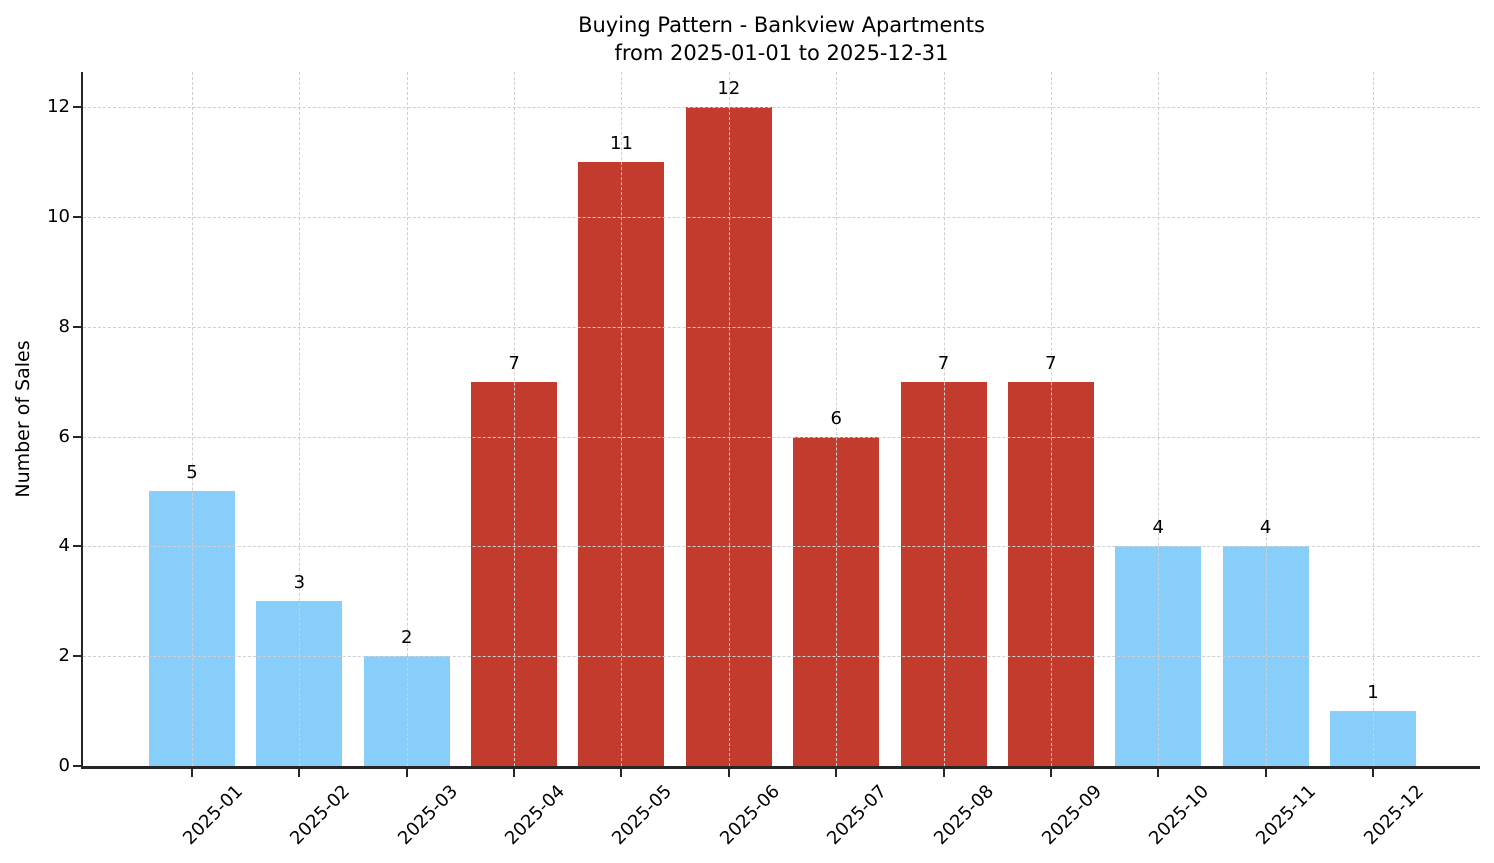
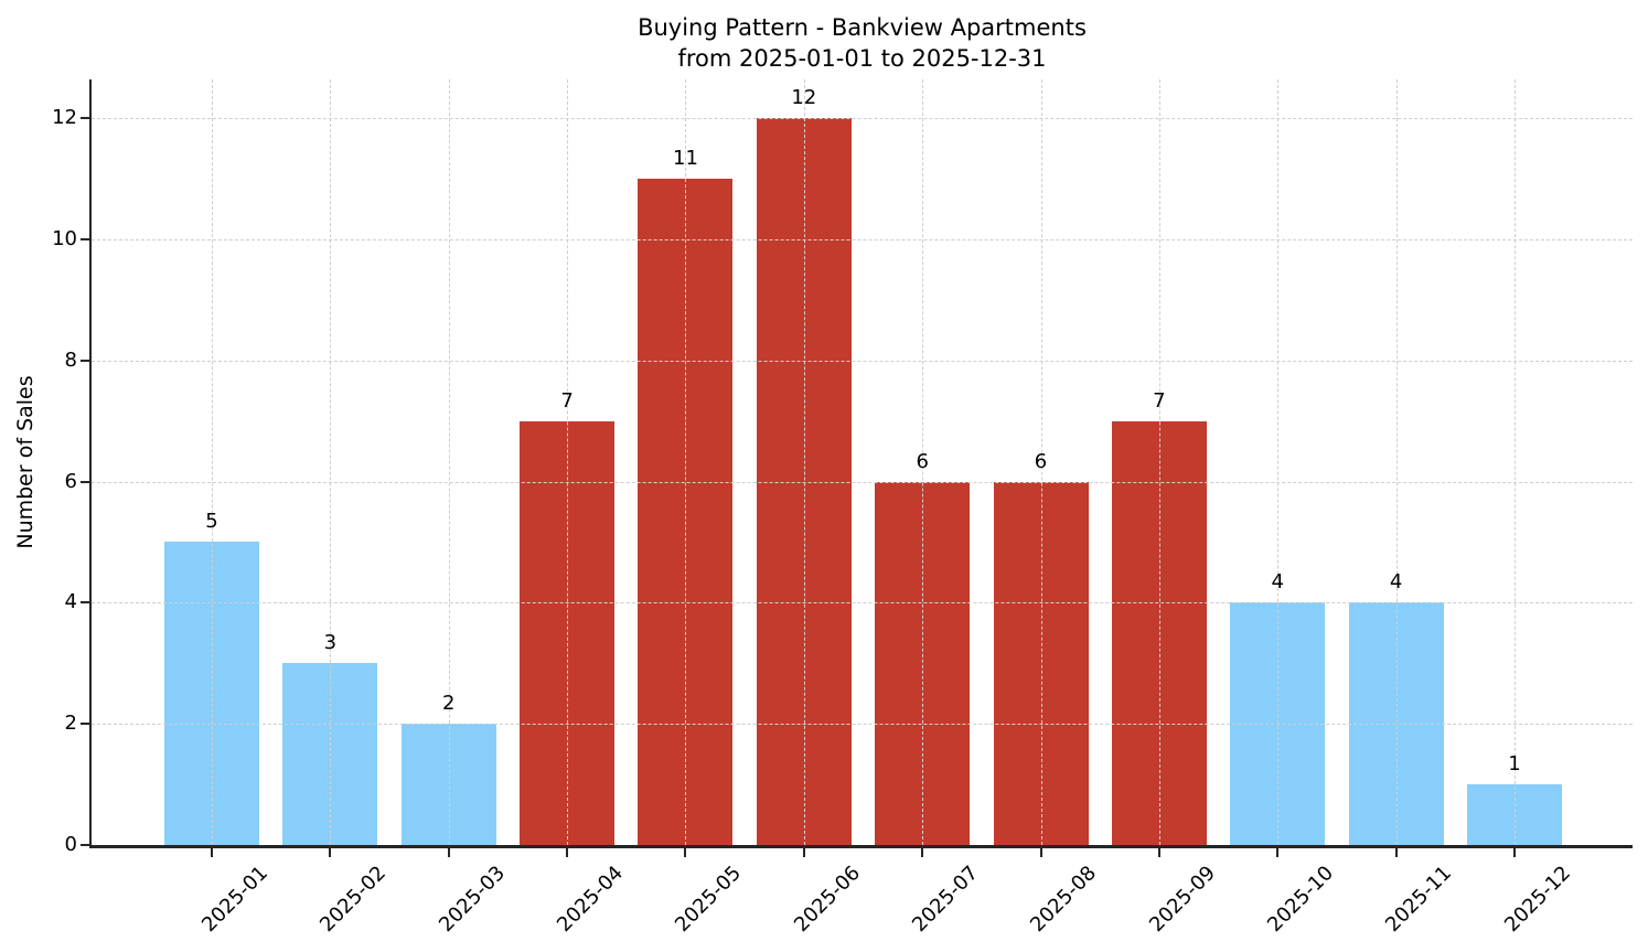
2025-08: 7 -> 6
